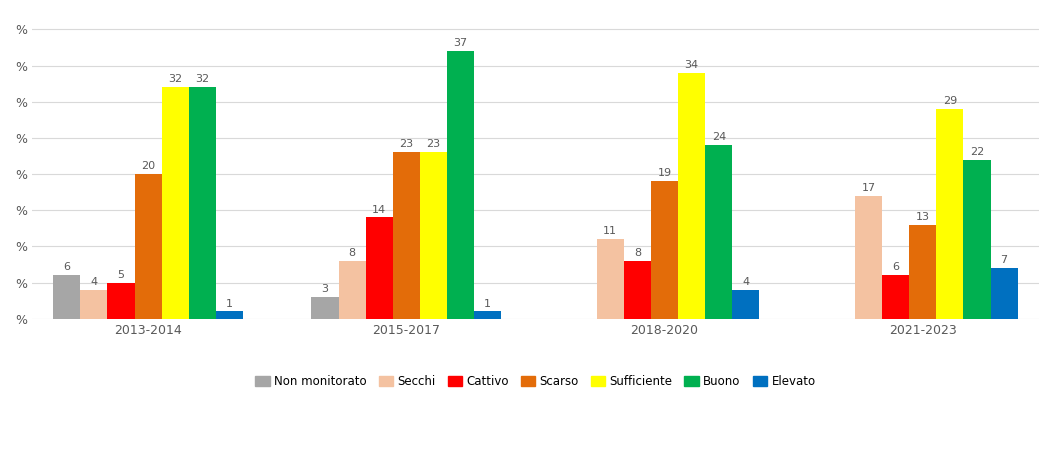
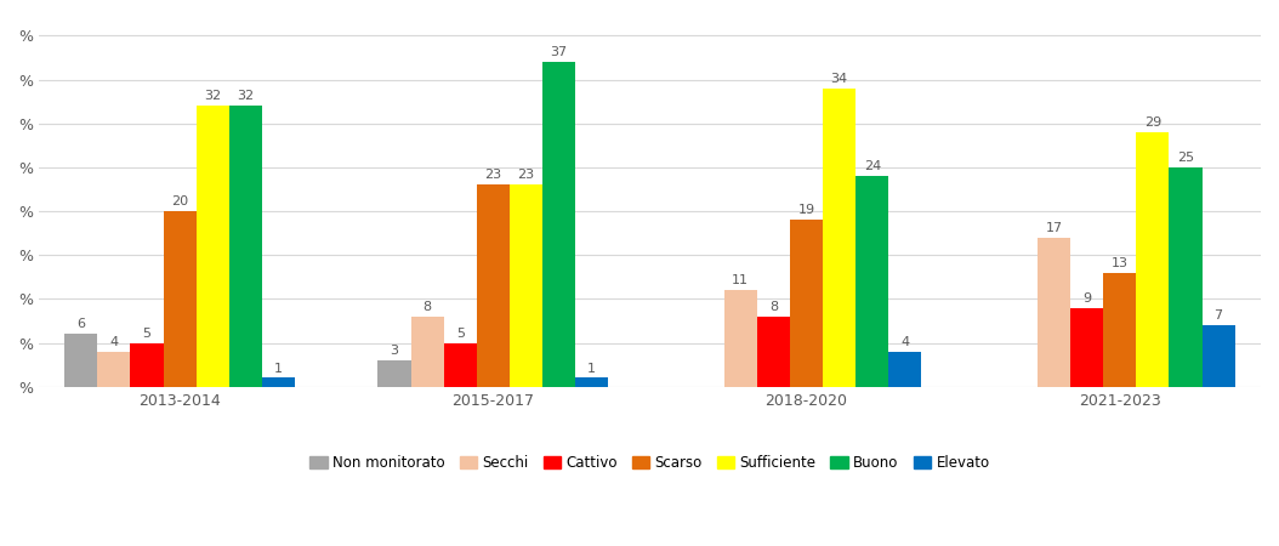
Cattivo/2015-2017: 14 -> 5
Cattivo/2021-2023: 6 -> 9
Buono/2021-2023: 22 -> 25
